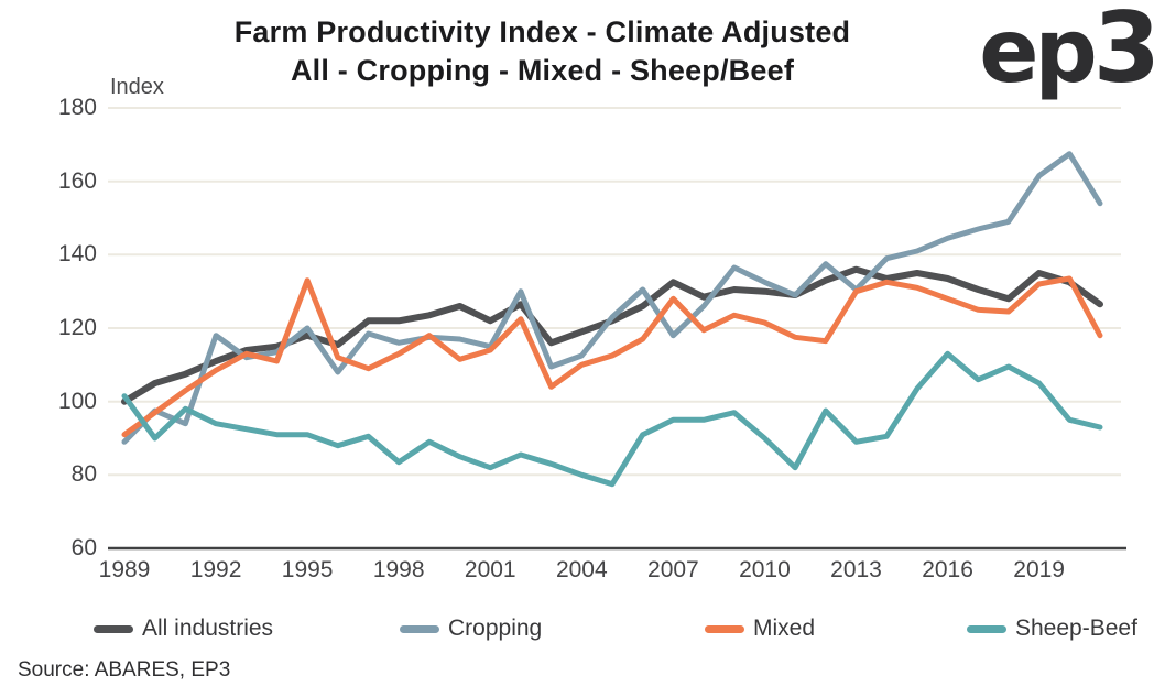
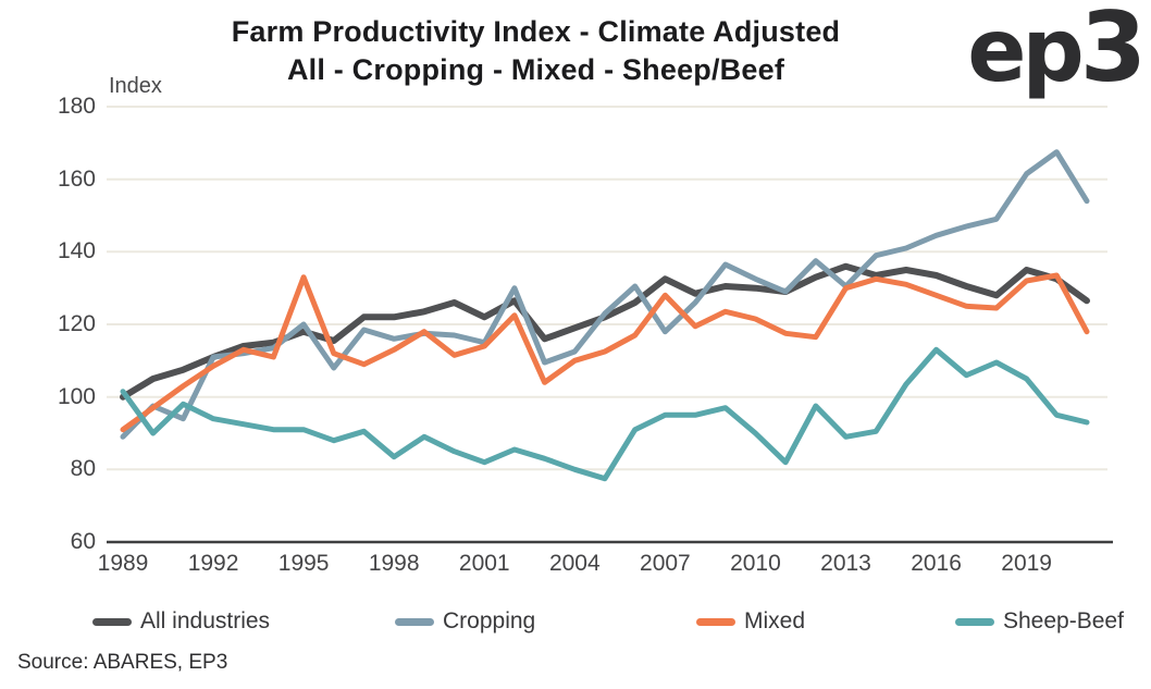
Cropping/1992: 118 -> 111
